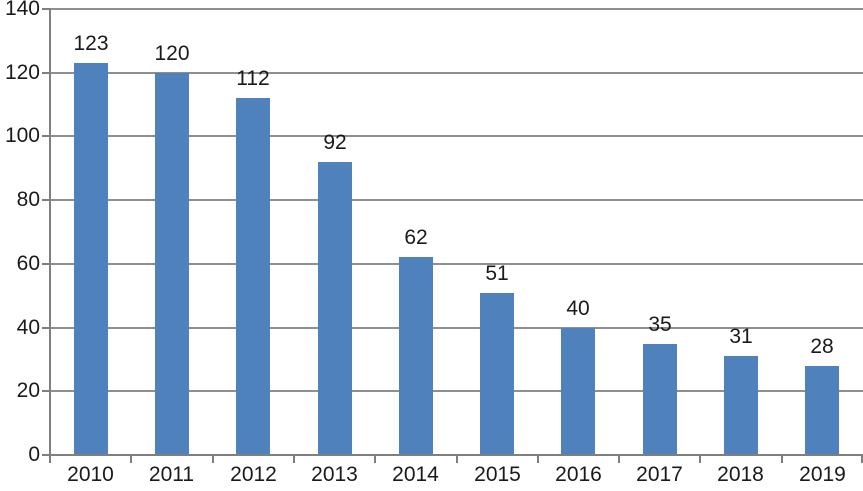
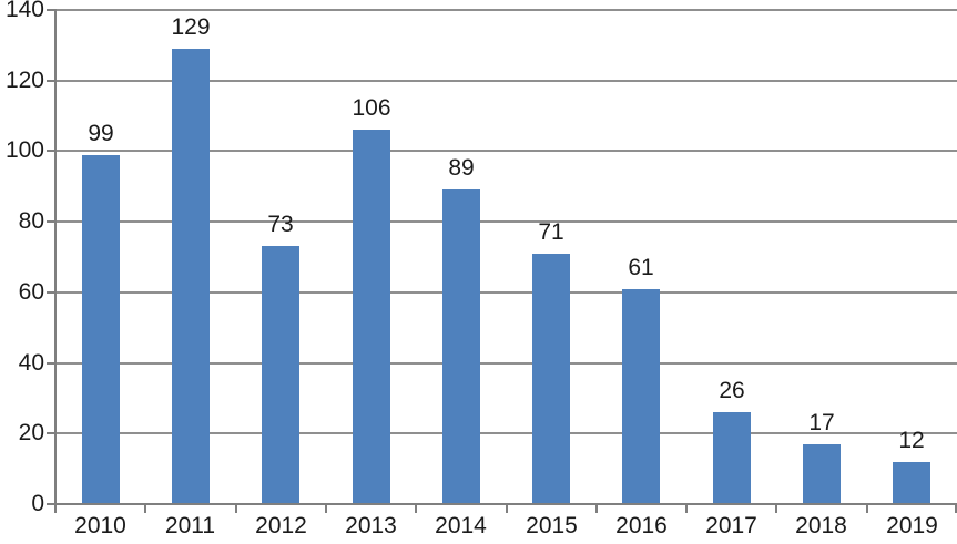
2010: 123 -> 99
2011: 120 -> 129
2012: 112 -> 73
2013: 92 -> 106
2014: 62 -> 89
2015: 51 -> 71
2016: 40 -> 61
2017: 35 -> 26
2018: 31 -> 17
2019: 28 -> 12
